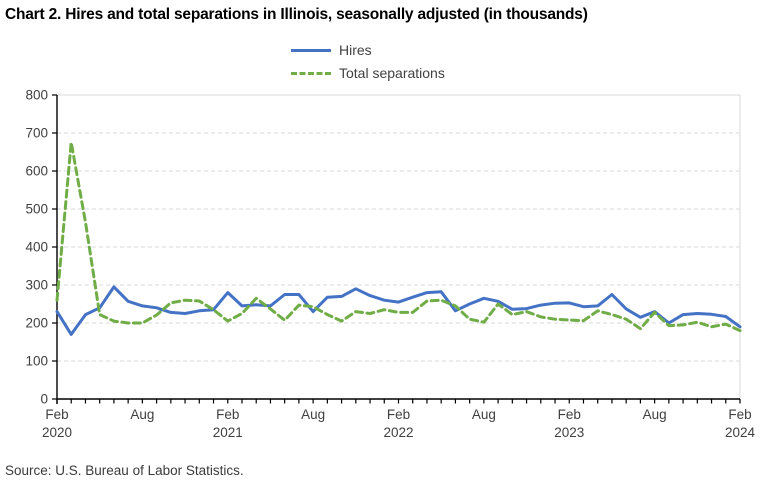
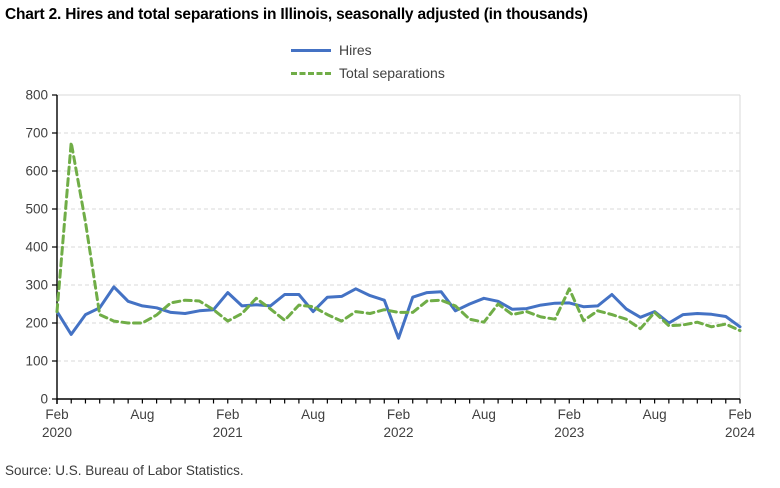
Total separations/Feb 2020: 260 -> 230
Hires/Feb 2022: 260 -> 160
Total separations/Feb 2023: 210 -> 290
